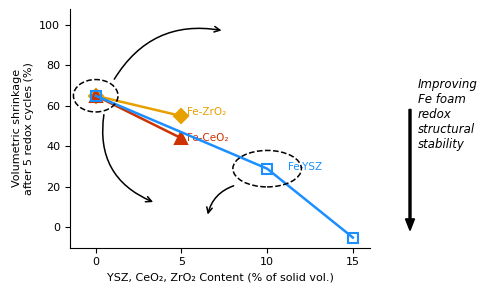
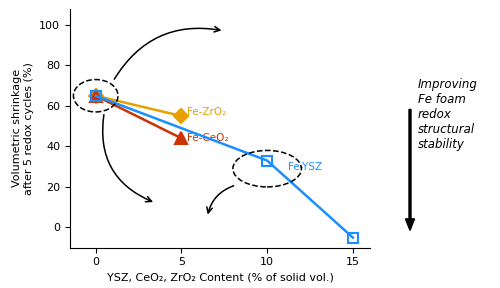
10: 29 -> 33
